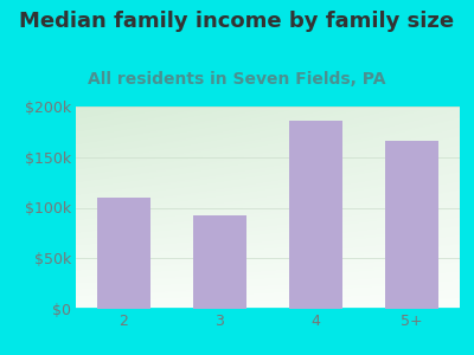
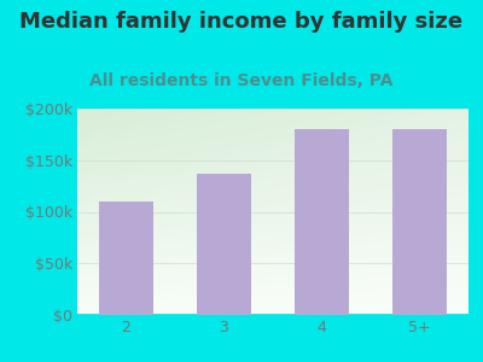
3: $92k -> $137k
4: $186k -> $180k
5+: $166k -> $180k
